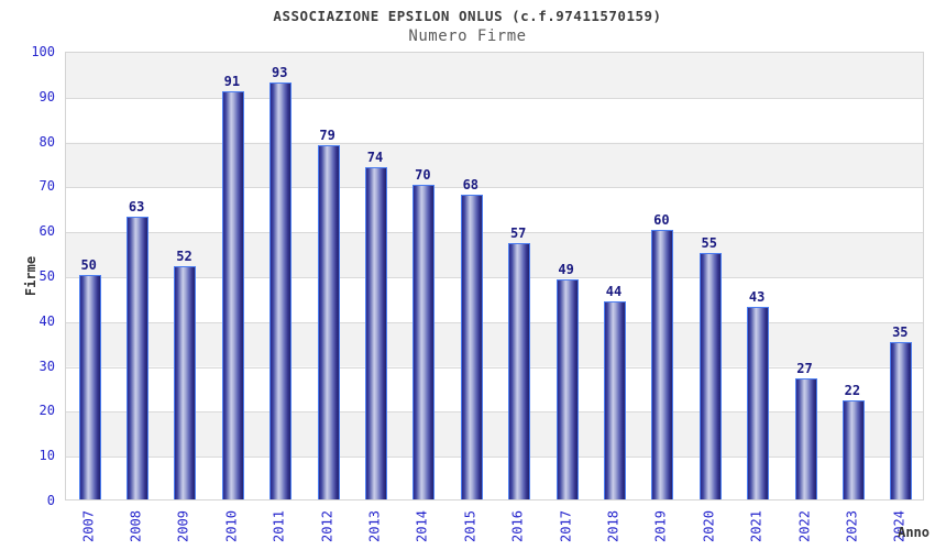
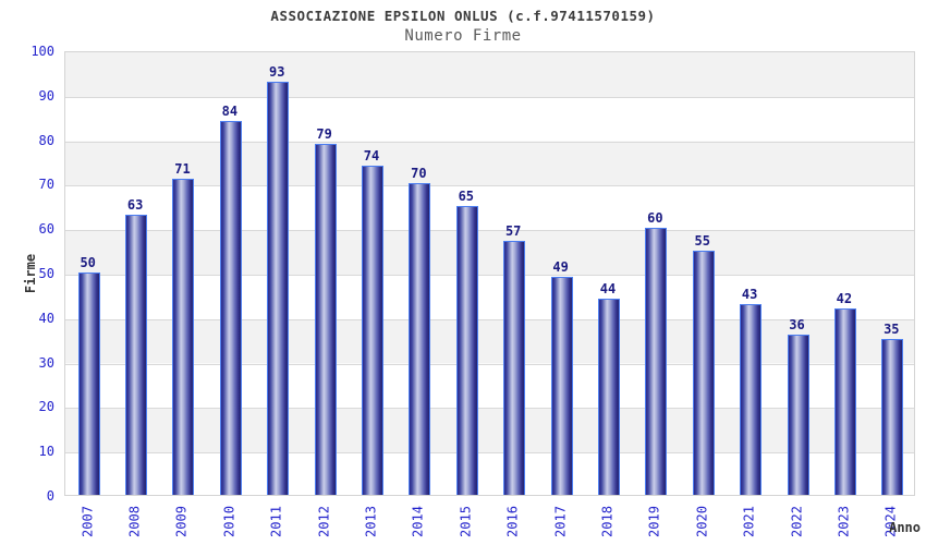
2009: 52 -> 71
2010: 91 -> 84
2015: 68 -> 65
2022: 27 -> 36
2023: 22 -> 42
